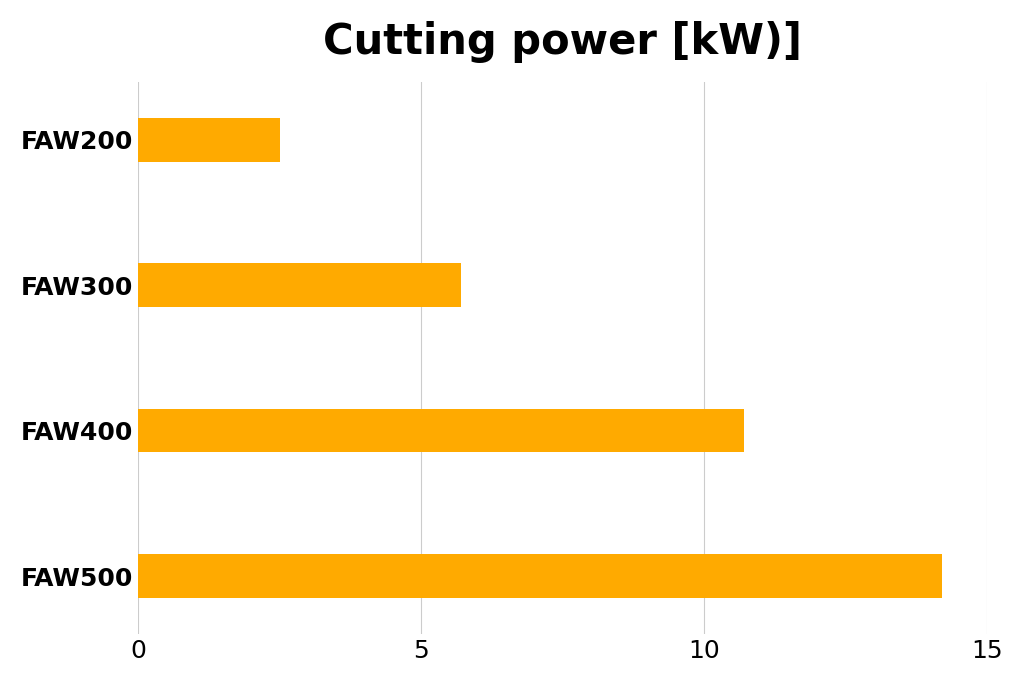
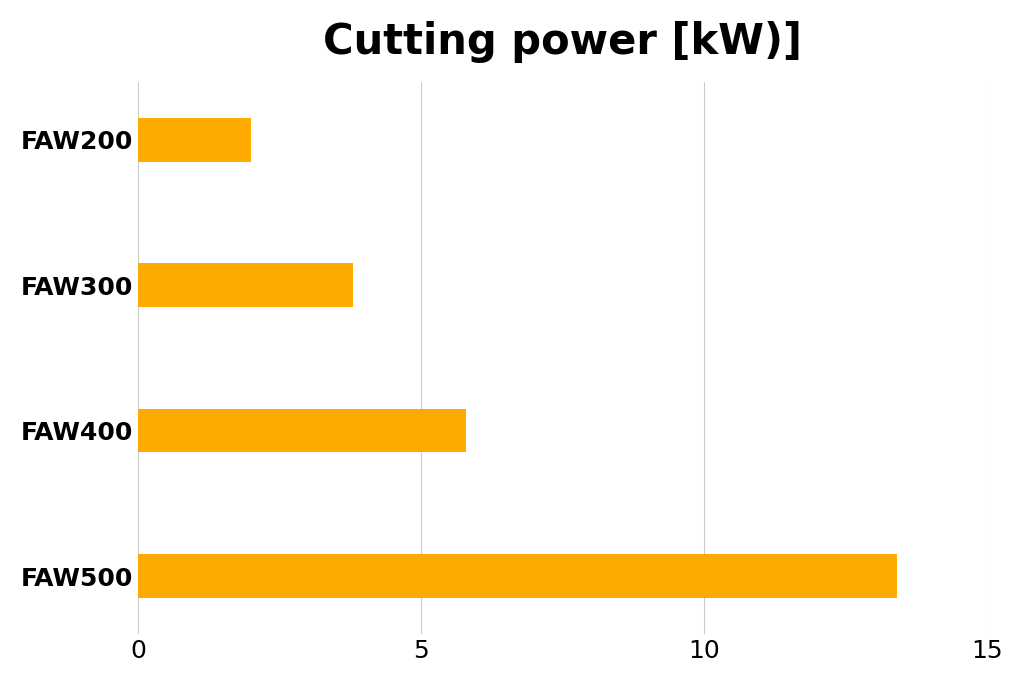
FAW200: 2.5 -> 2.0
FAW300: 5.7 -> 3.8
FAW400: 10.7 -> 5.8
FAW500: 14.2 -> 13.4
